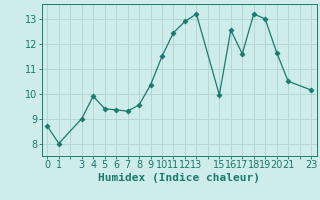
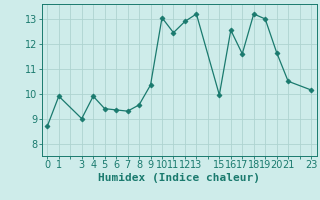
1: 8.00 -> 9.90
10: 11.50 -> 13.05
